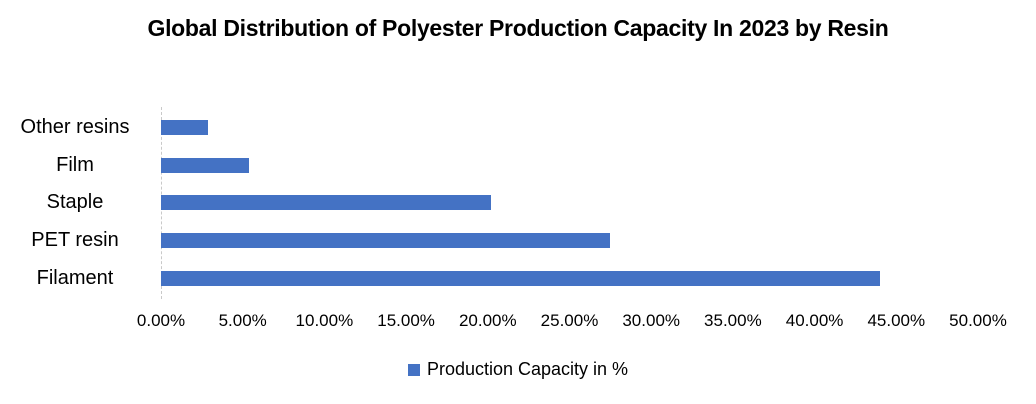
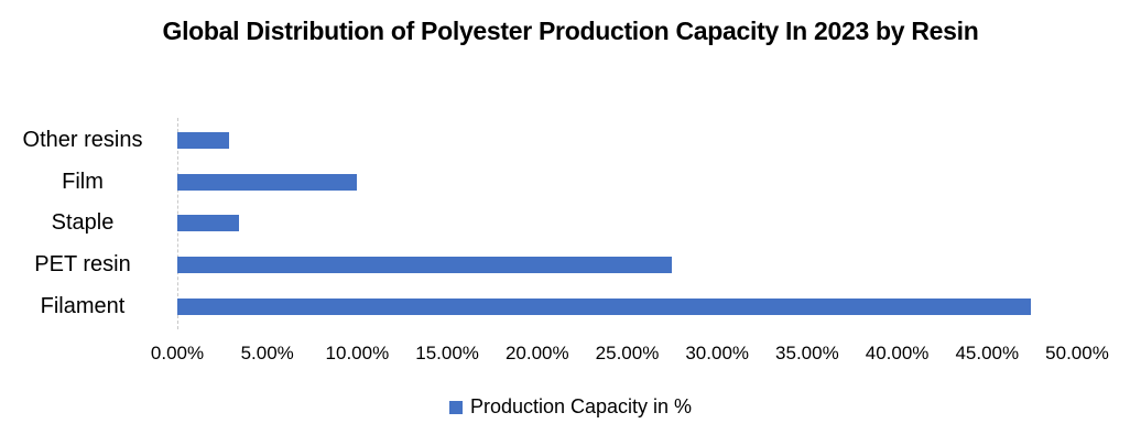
Film: 5.4% -> 10.0%
Staple: 20.2% -> 3.4%
Filament: 44.0% -> 47.4%
